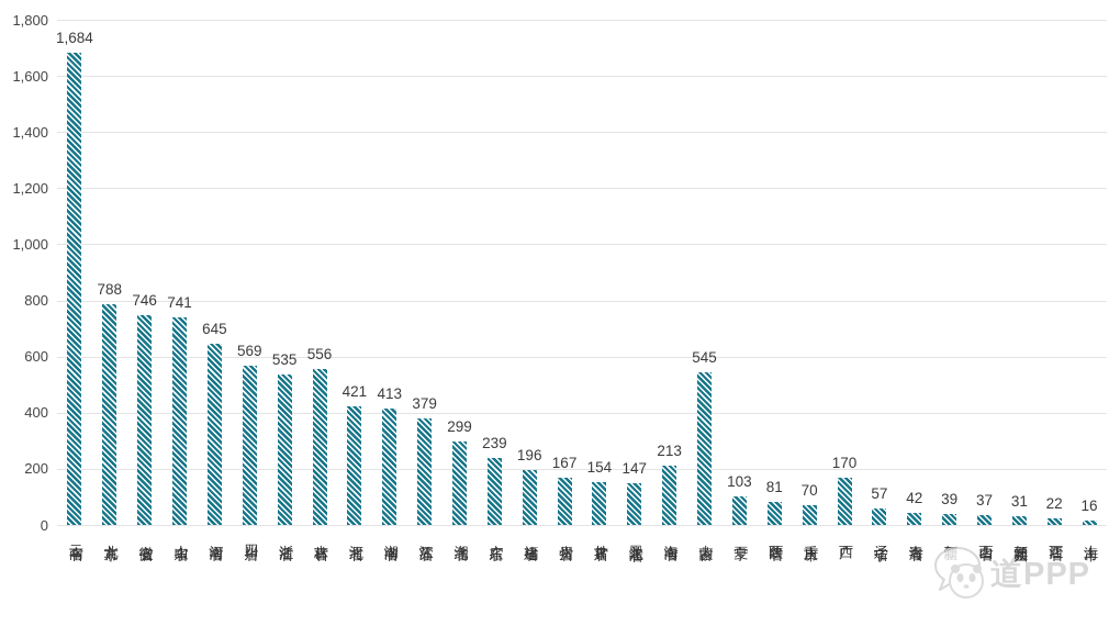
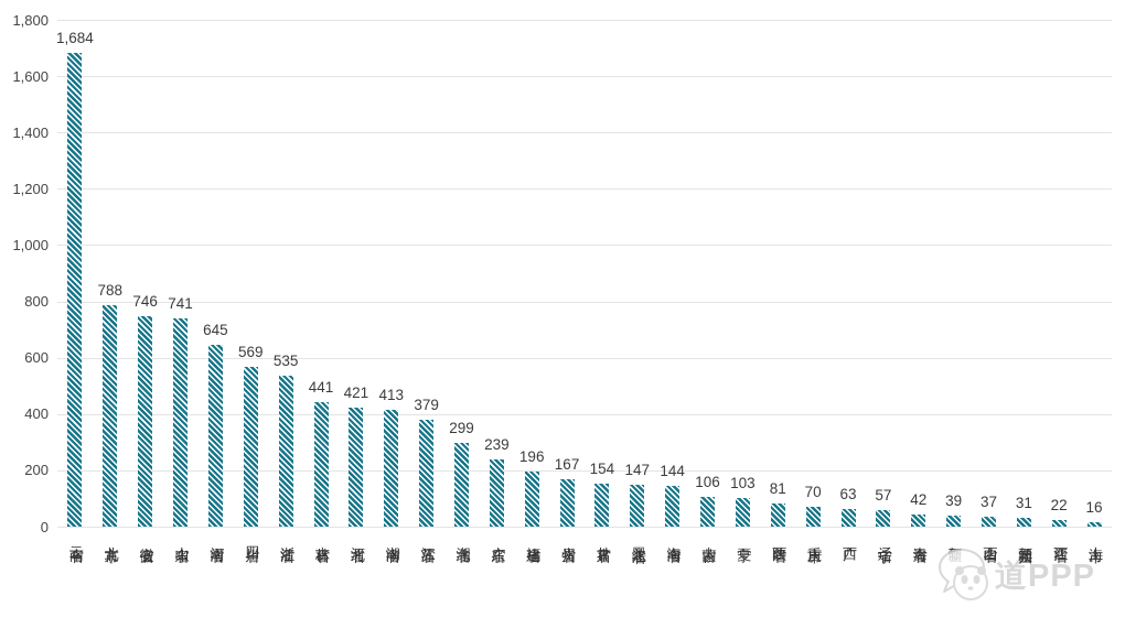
吉林省: 556 -> 441
海南省: 213 -> 144
内蒙古: 545 -> 106
广西: 170 -> 63
